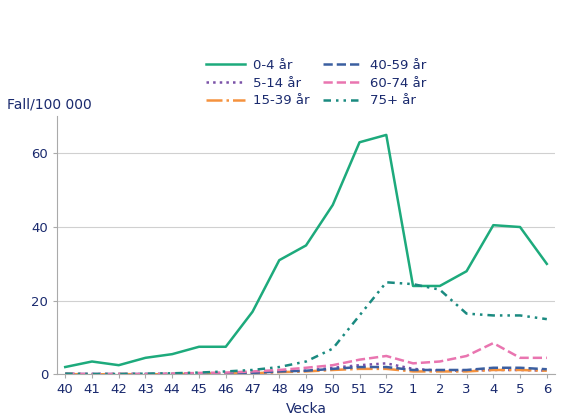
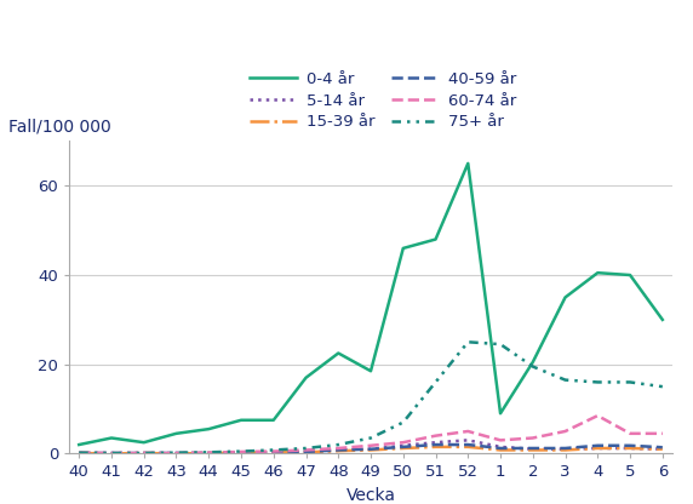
0-4 år/48: 31.0 -> 22.5
0-4 år/49: 35.0 -> 18.5
0-4 år/51: 63.0 -> 48.0
0-4 år/1: 24.0 -> 9.0
0-4 år/2: 24.0 -> 20.5
75+ år/2: 23.0 -> 19.5
0-4 år/3: 28.0 -> 35.0
